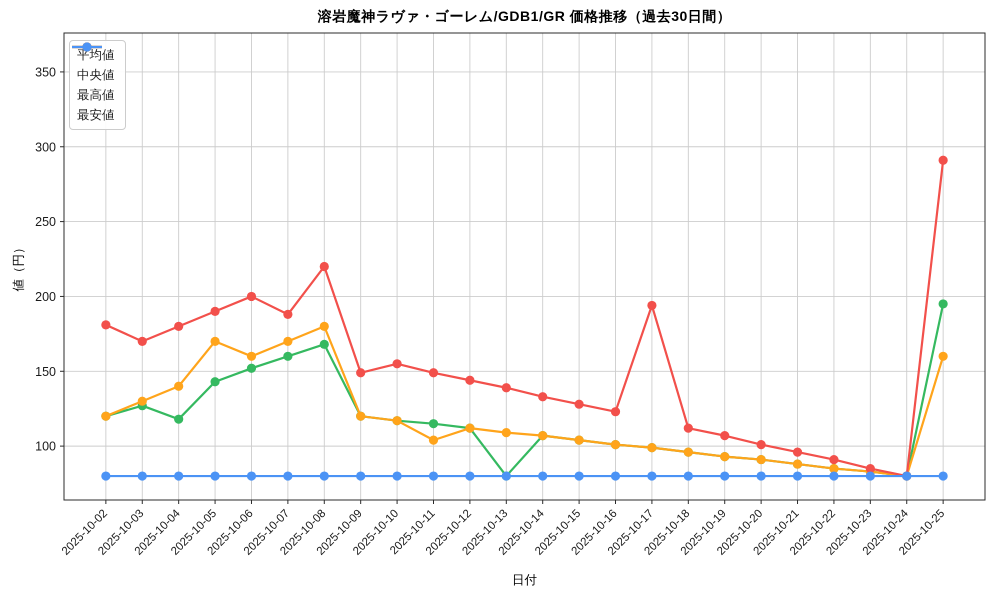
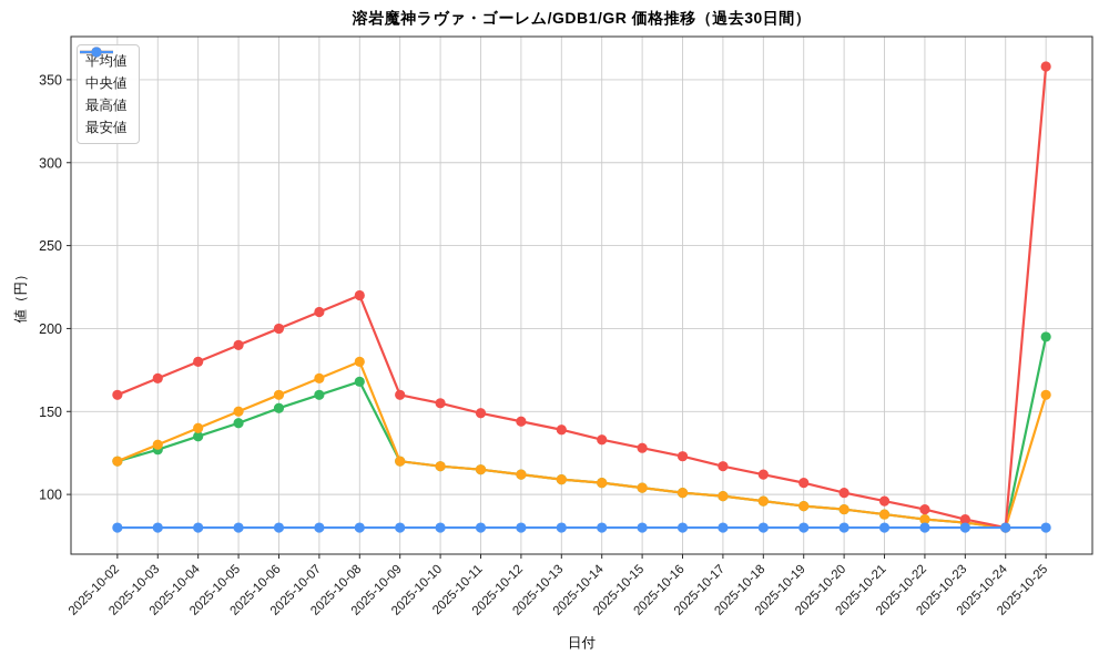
最高値/2025-10-02: 181 -> 160
平均値/2025-10-04: 118 -> 135
中央値/2025-10-05: 170 -> 150
最高値/2025-10-07: 188 -> 210
最高値/2025-10-09: 149 -> 160
中央値/2025-10-11: 104 -> 115
平均値/2025-10-13: 80 -> 109
最高値/2025-10-17: 194 -> 117
最高値/2025-10-25: 291 -> 358
